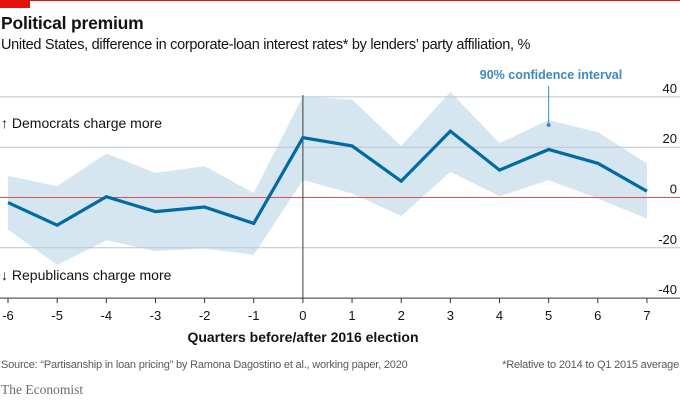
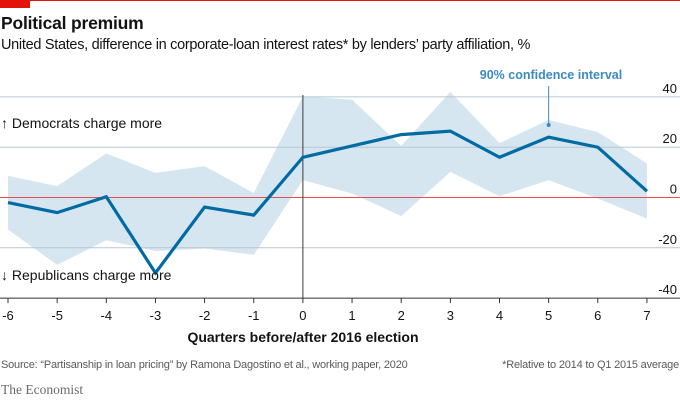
-5: -11 -> -6
-3: -6 -> -30
-1: -10 -> -7
0: 24 -> 16
2: 6 -> 25
4: 11 -> 16
5: 19 -> 24
6: 14 -> 20
